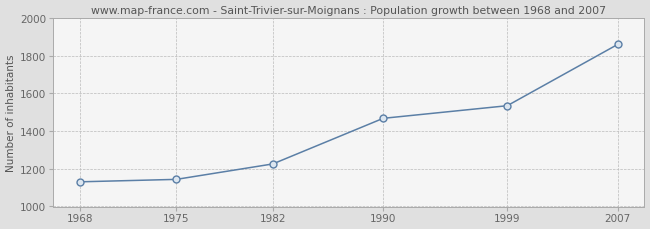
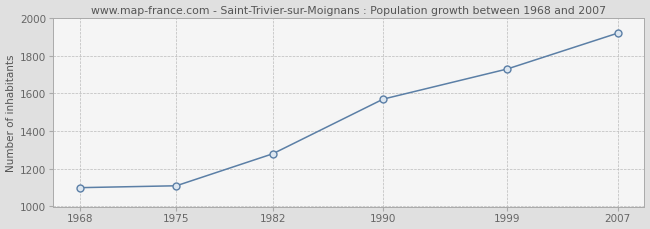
1968: 1130 -> 1100
1975: 1140 -> 1110
1982: 1230 -> 1280
1990: 1470 -> 1570
1999: 1540 -> 1730
2007: 1860 -> 1920
